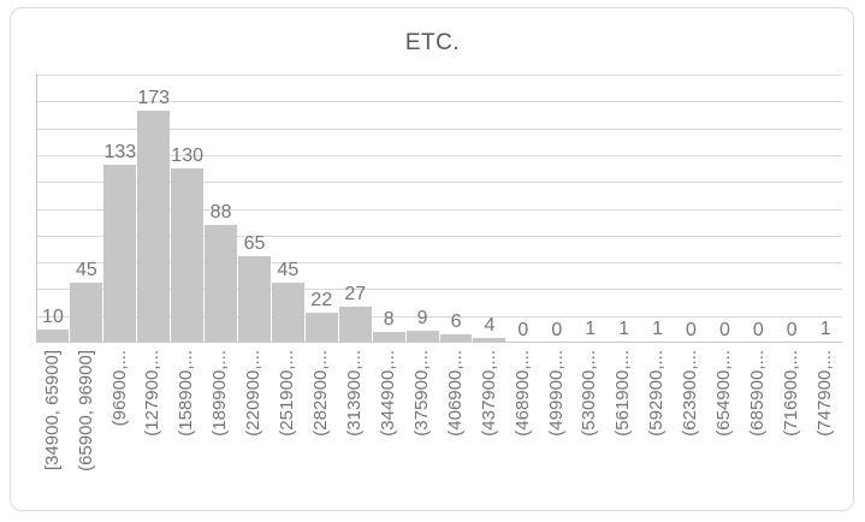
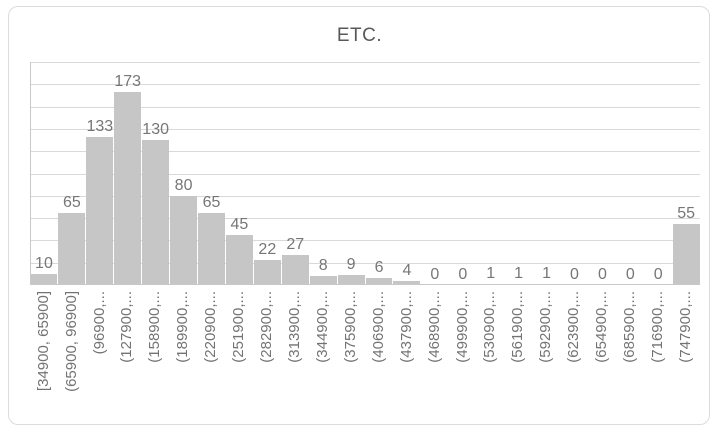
(65900, 96900]: 45 -> 65
(189900,...: 88 -> 80
(747900,...: 1 -> 55
